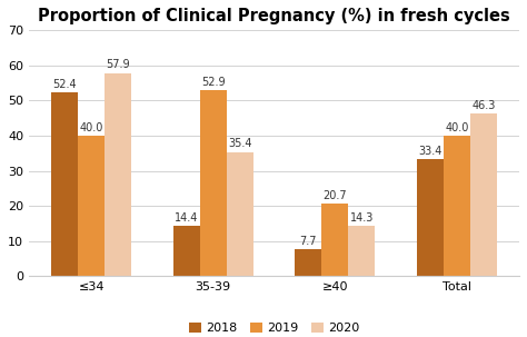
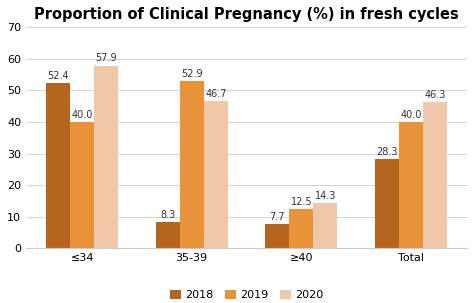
2018/35-39: 14.4 -> 8.3
2020/35-39: 35.4 -> 46.7
2019/≥40: 20.7 -> 12.5
2018/Total: 33.4 -> 28.3
